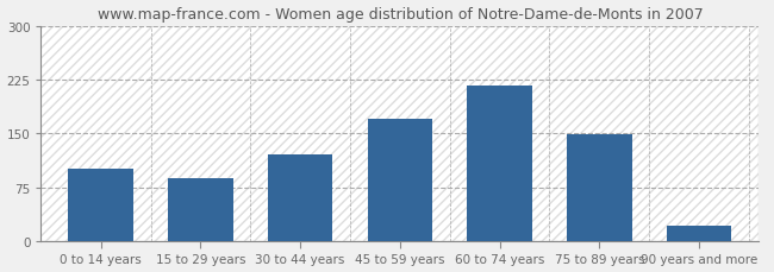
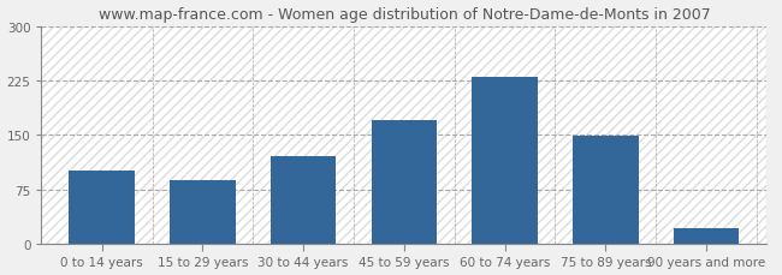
60 to 74 years: 216 -> 229
